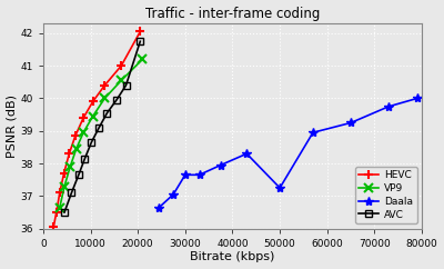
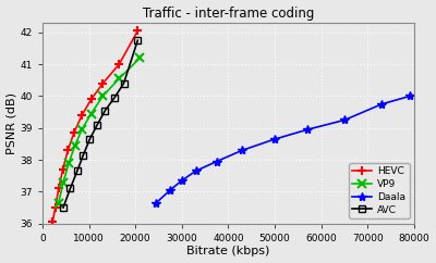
Daala/30000: 37.65 -> 37.35
Daala/50000: 37.25 -> 38.65
